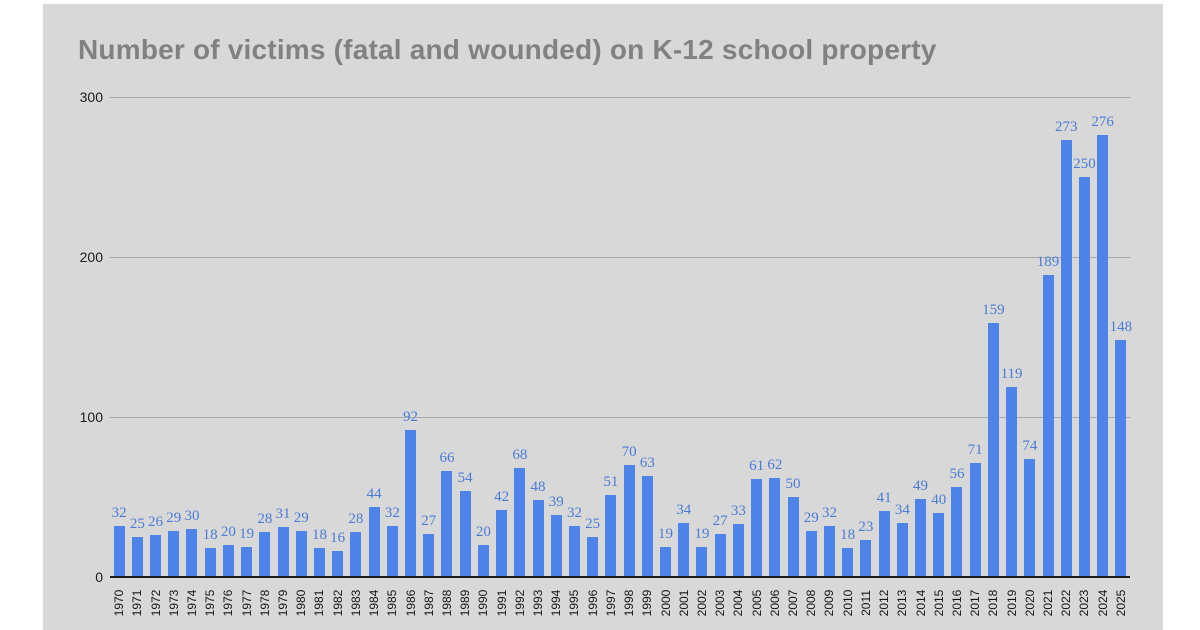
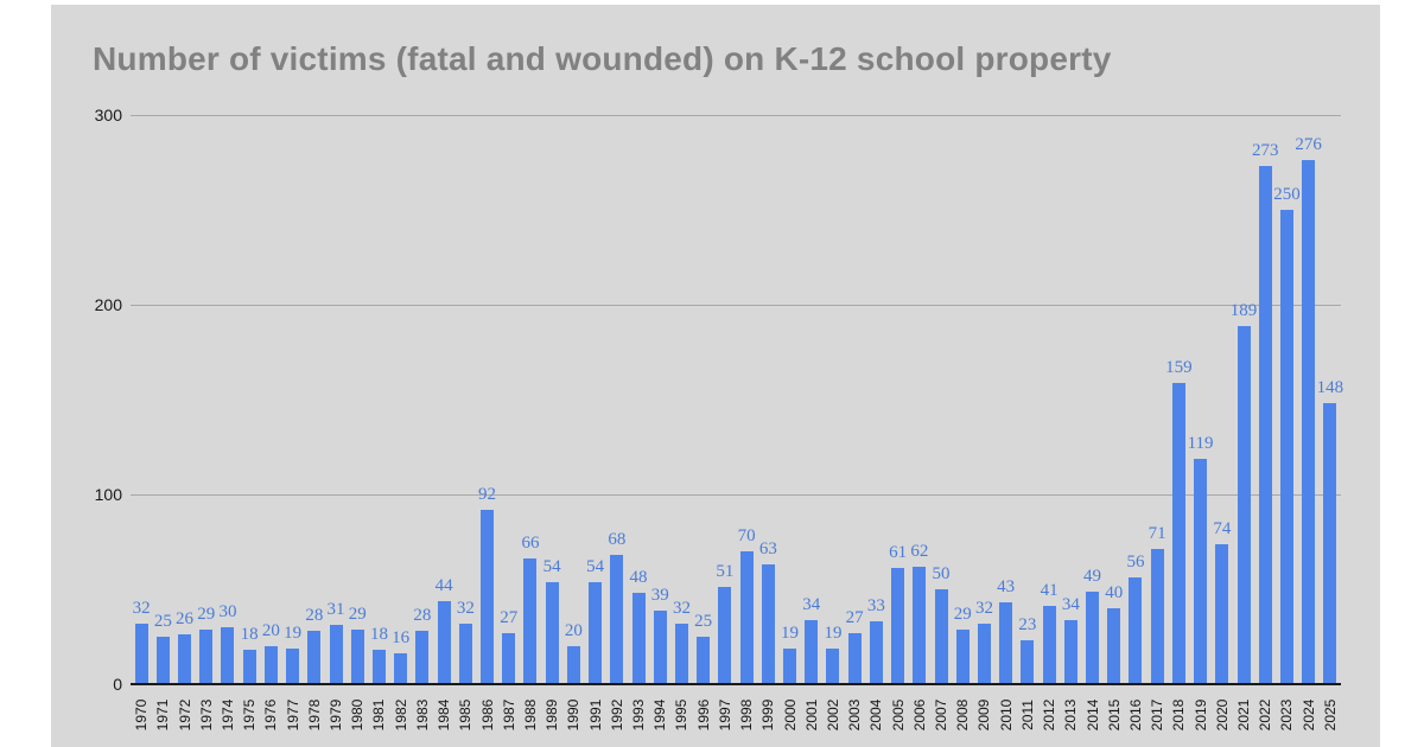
1991: 42 -> 54
2010: 18 -> 43
